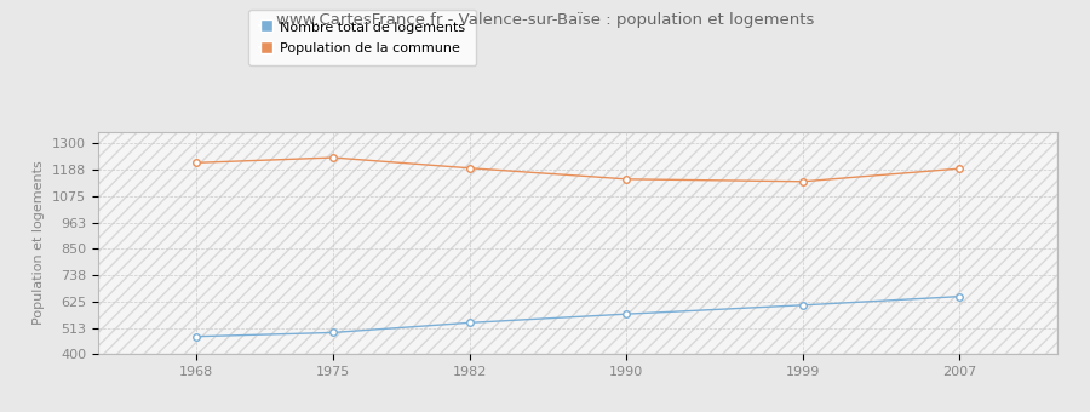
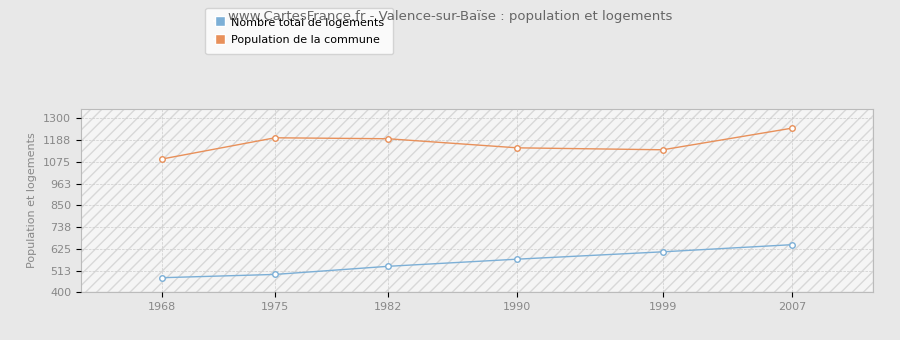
Population de la commune/1968: 1220 -> 1090
Population de la commune/1975: 1240 -> 1200
Population de la commune/2007: 1190 -> 1250
